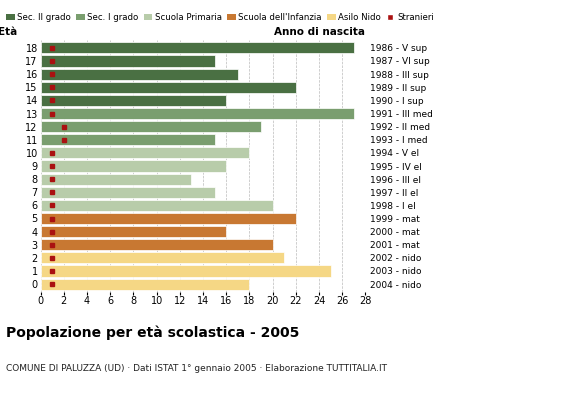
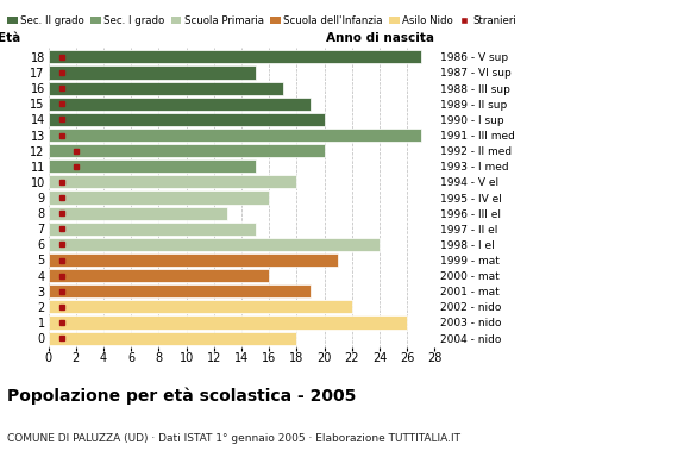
15: 22 -> 19
14: 16 -> 20
12: 19 -> 20
6: 20 -> 24
5: 22 -> 21
3: 20 -> 19
2: 21 -> 22
1: 25 -> 26
